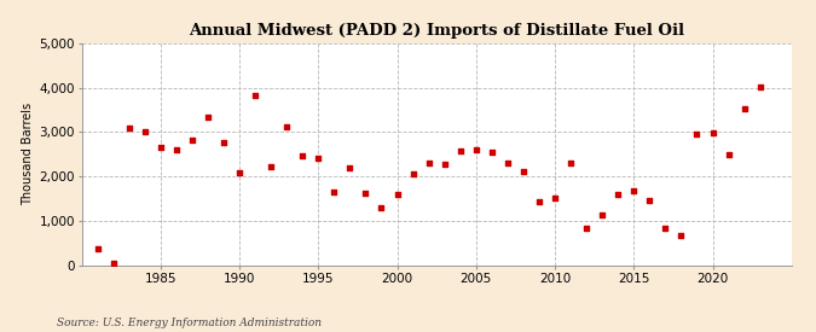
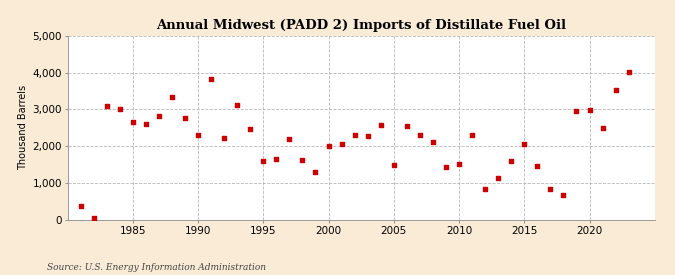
1990: 2,100 -> 2,300
1995: 2,420 -> 1,600
2000: 1,600 -> 2,000
2005: 2,600 -> 1,500
2015: 1,680 -> 2,050
